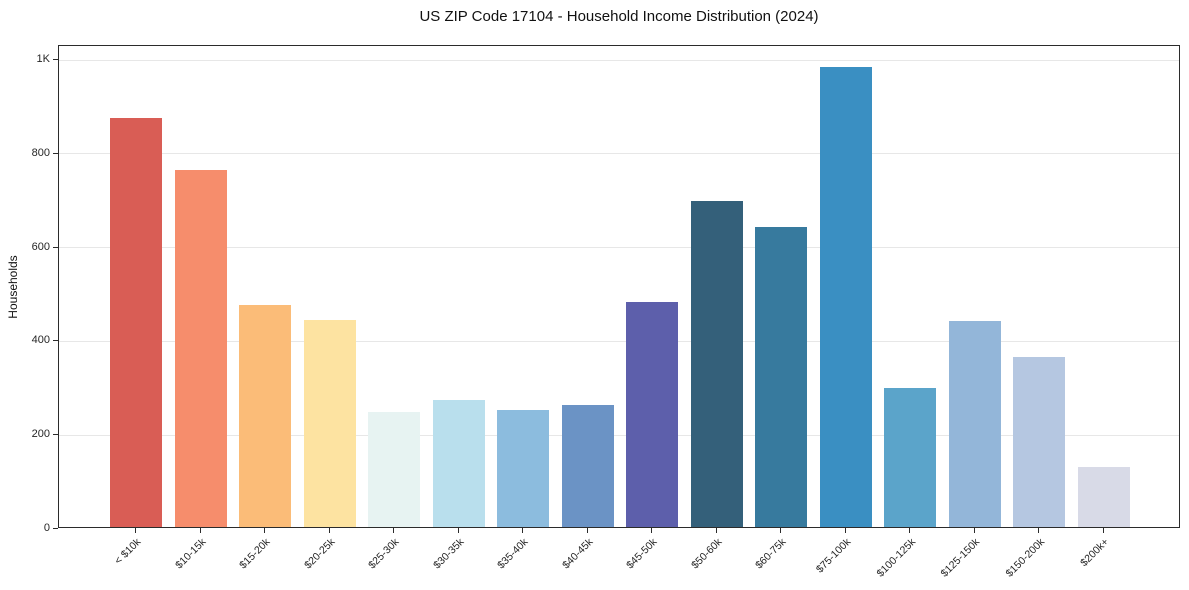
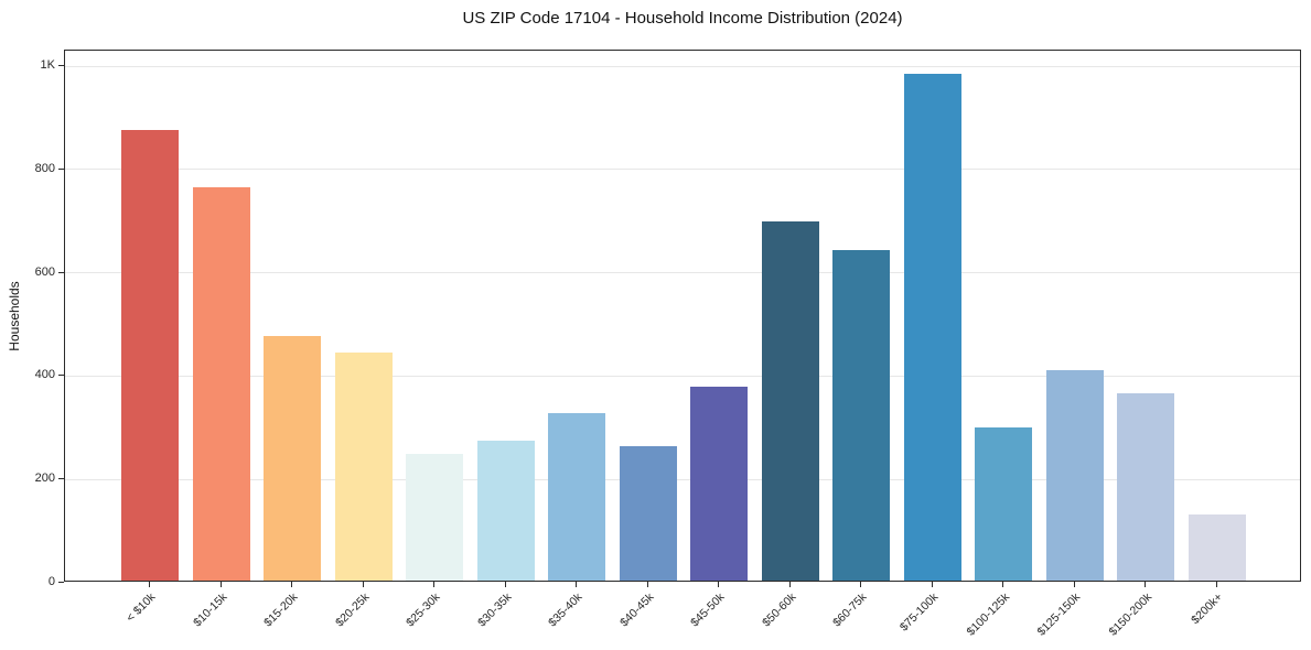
$35-40k: 250 -> 320
$45-50k: 480 -> 380
$125-150k: 440 -> 410
